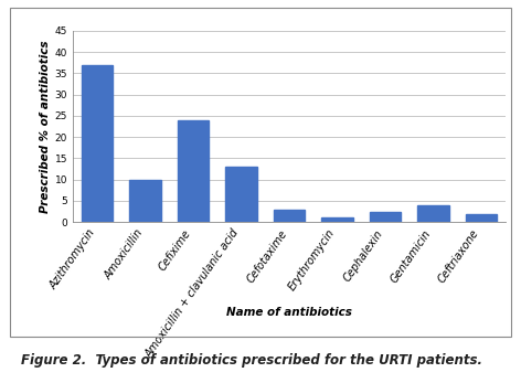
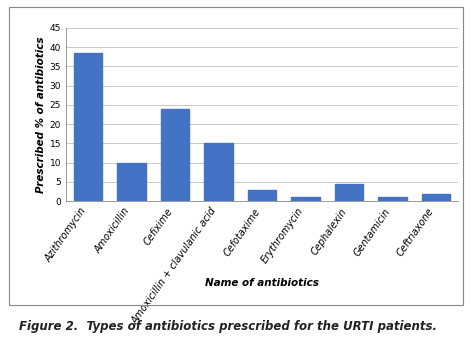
Azithromycin: 37.0 -> 38.5
Amoxicillin + clavulanic acid: 13.0 -> 15.0
Cephalexin: 2.5 -> 4.5
Gentamicin: 4.0 -> 1.0
